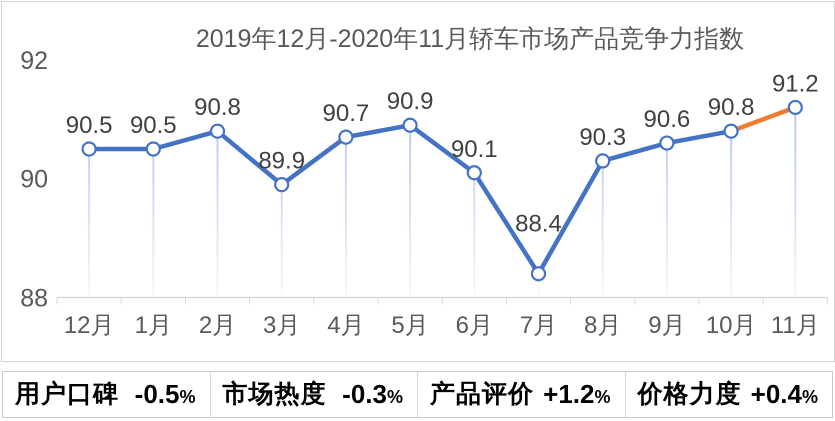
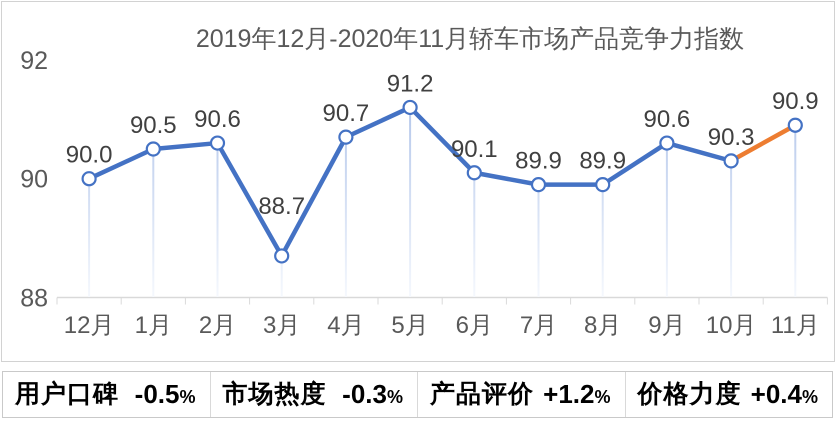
12月: 90.5 -> 90.0
2月: 90.8 -> 90.6
3月: 89.9 -> 88.7
5月: 90.9 -> 91.2
7月: 88.4 -> 89.9
8月: 90.3 -> 89.9
10月: 90.8 -> 90.3
11月: 91.2 -> 90.9
